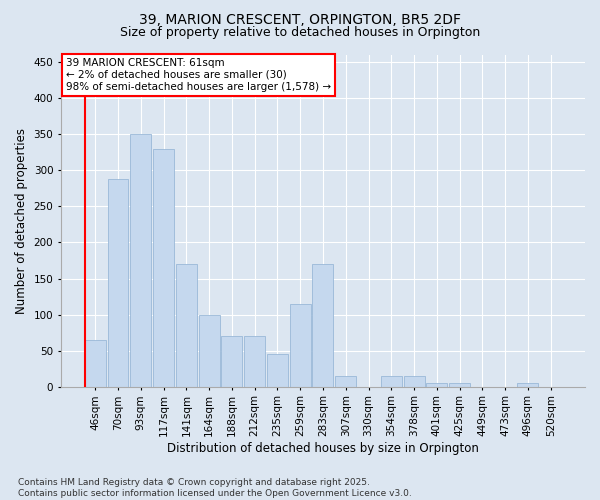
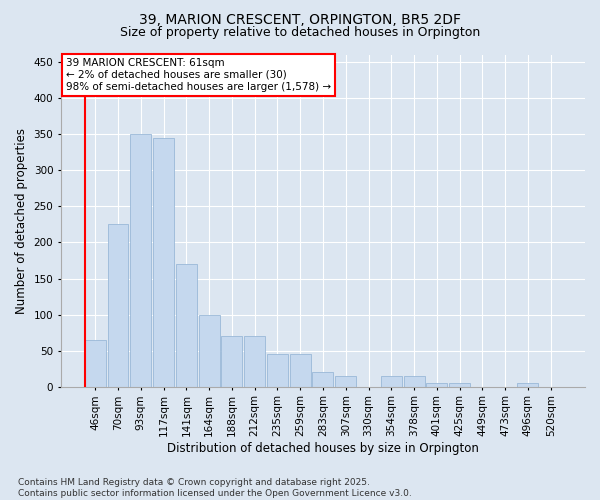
70sqm: 288 -> 225
117sqm: 330 -> 345
259sqm: 114 -> 45
283sqm: 170 -> 20
